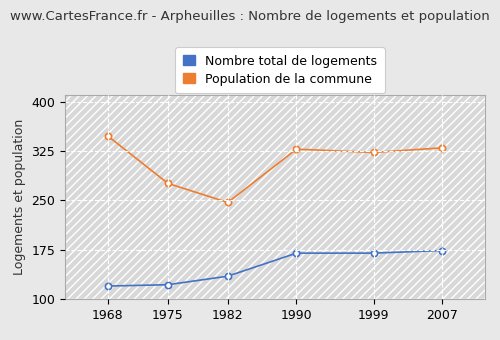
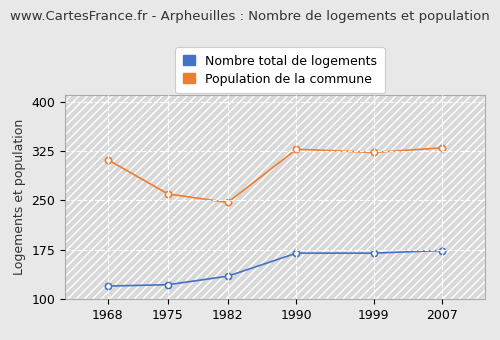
Population de la commune/1968: 348 -> 312
Population de la commune/1975: 276 -> 260
